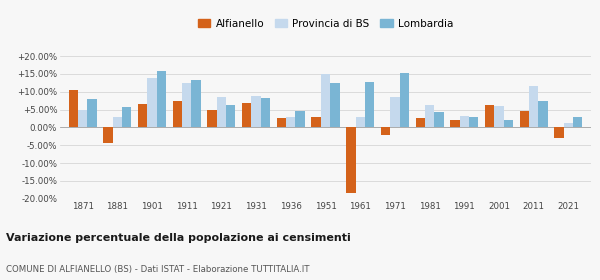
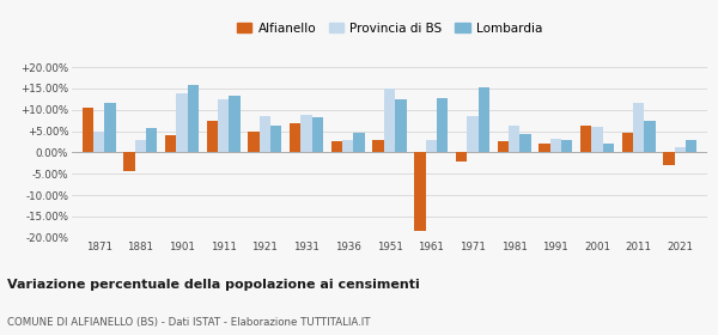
Lombardia/1871: 8.0% -> 11.5%
Alfianello/1901: 6.5% -> 4.0%
